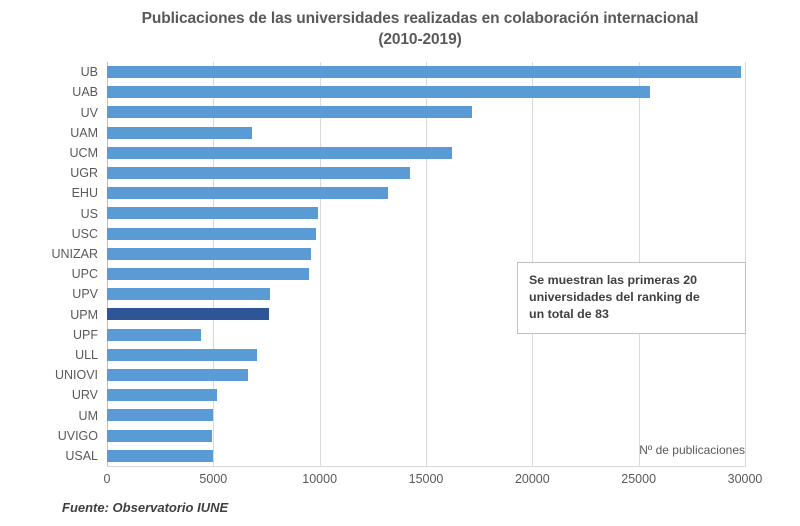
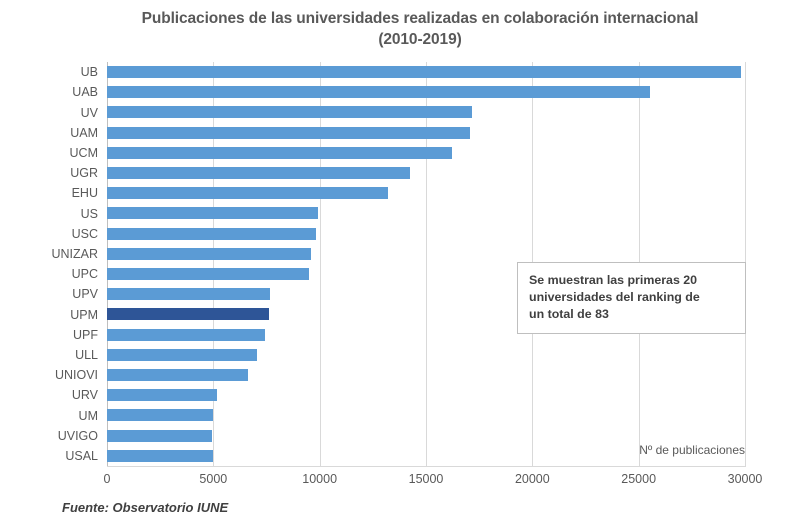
UAM: 6800 -> 17100
UPF: 4400 -> 7400
